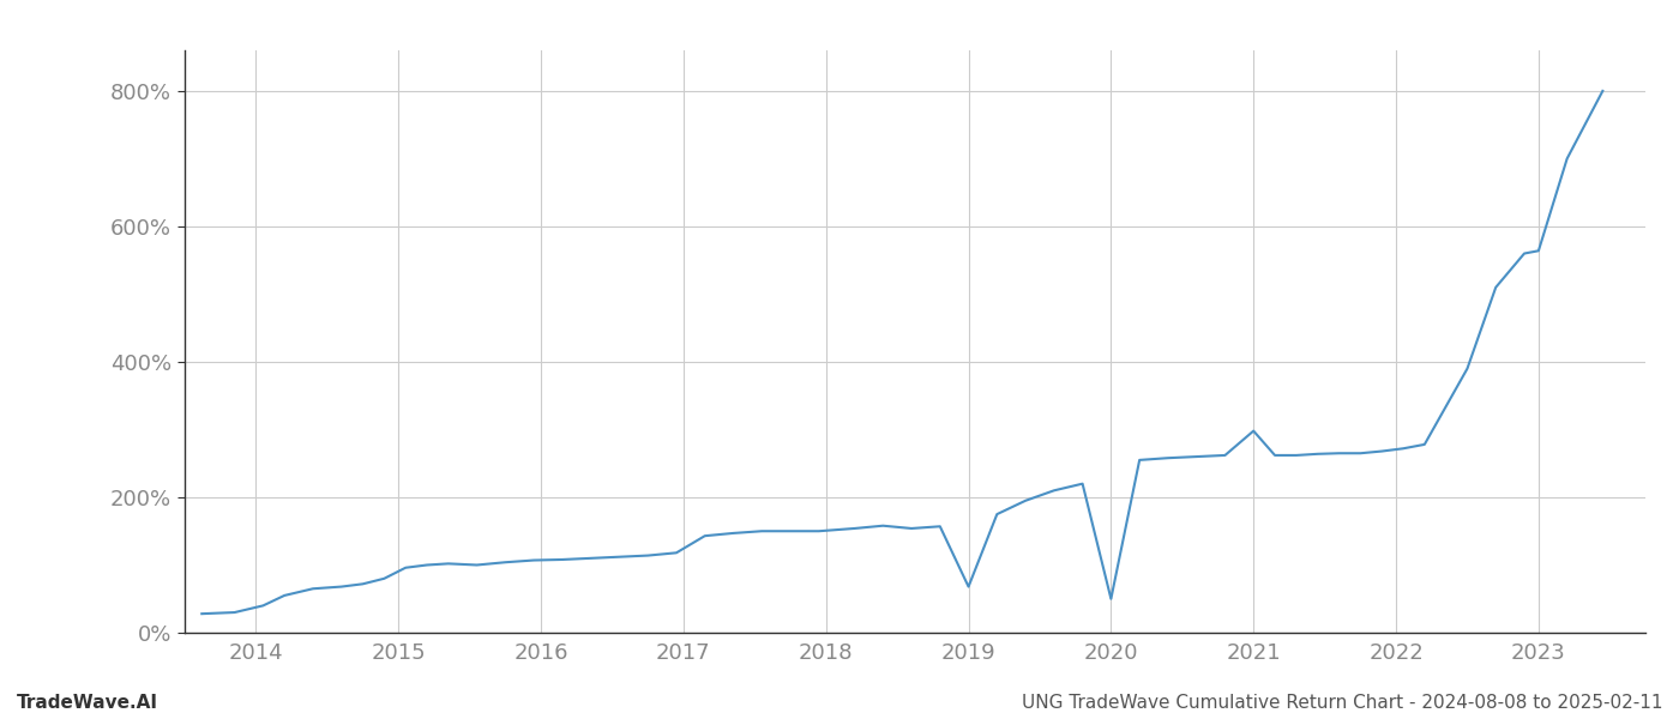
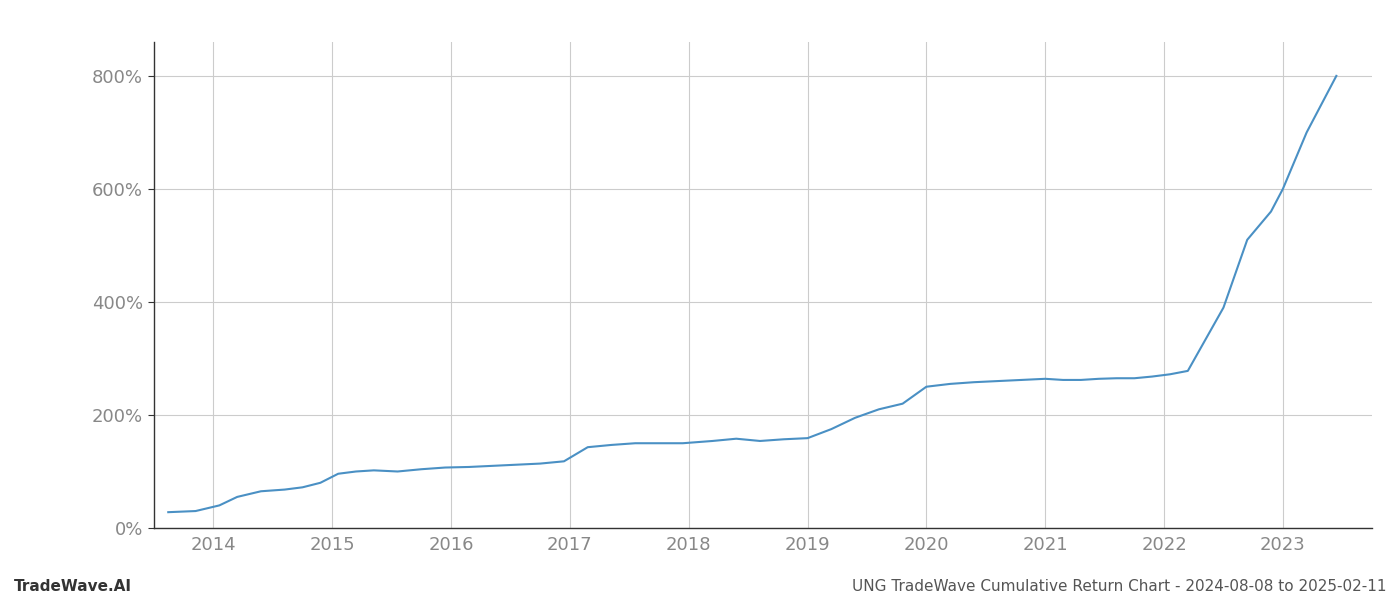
2019: 68% -> 159%
2020: 50% -> 250%
2021: 298% -> 264%
2023: 564% -> 600%
